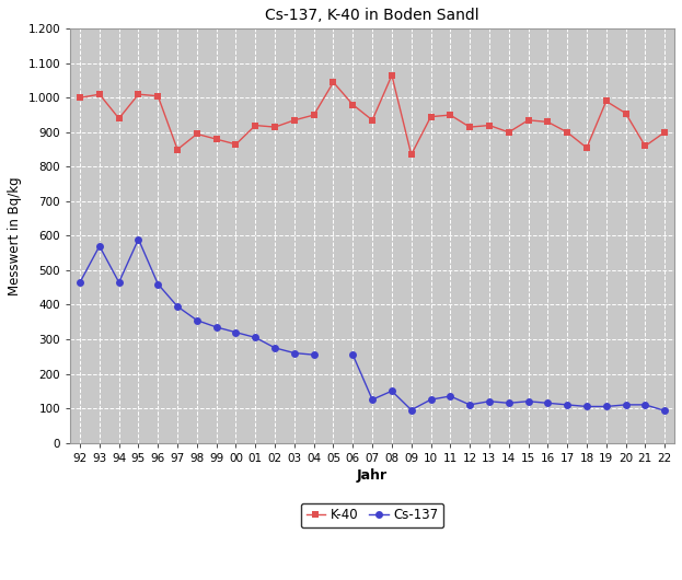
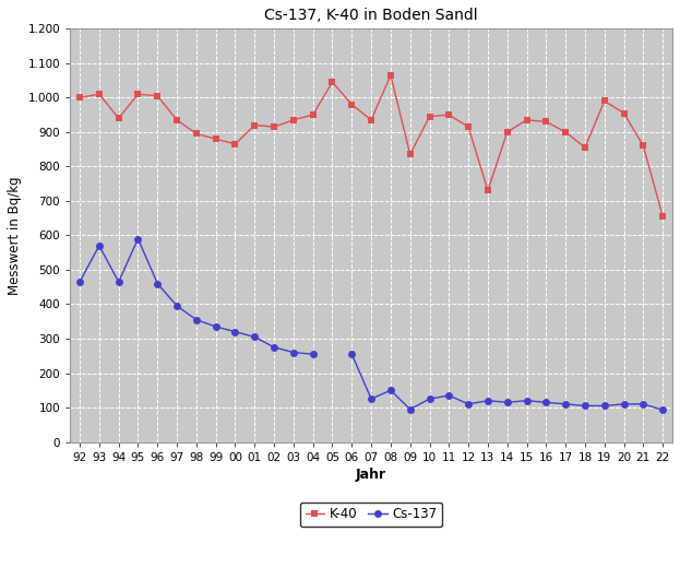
K-40/97: 850 -> 935
K-40/13: 920 -> 730
K-40/22: 900 -> 655
